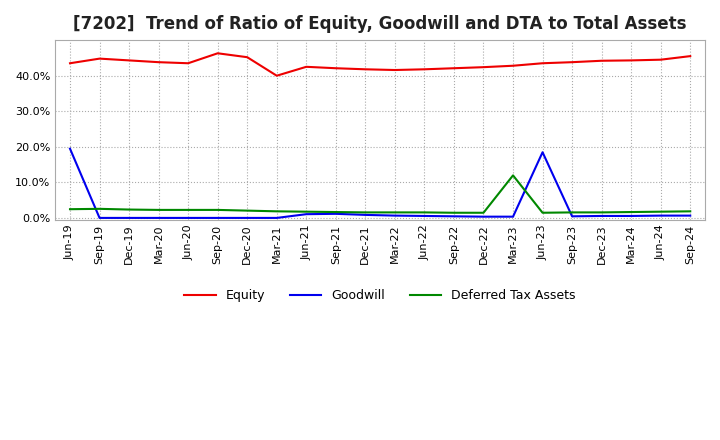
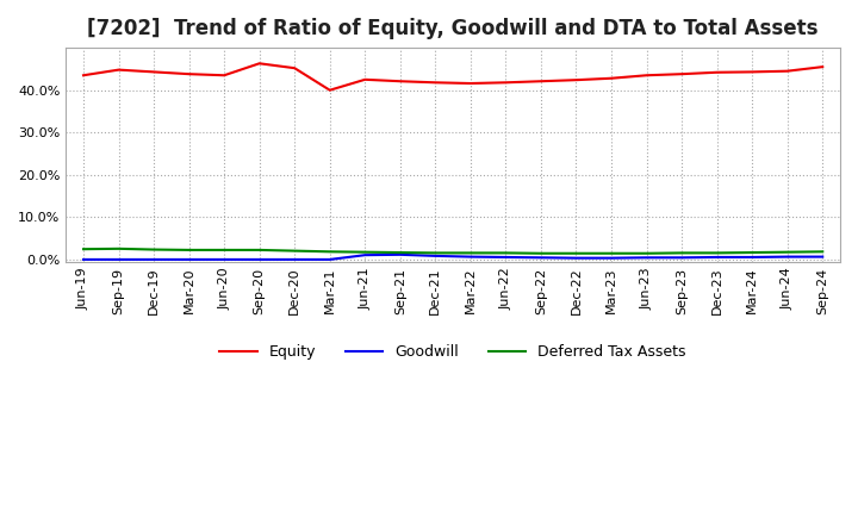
Goodwill/Jun-19: 19.5% -> 0.1%
Deferred Tax Assets/Mar-23: 12.0% -> 1.5%
Goodwill/Jun-23: 18.5% -> 0.5%
